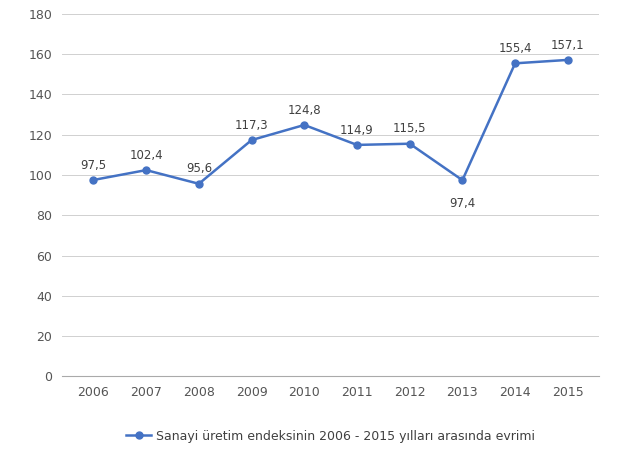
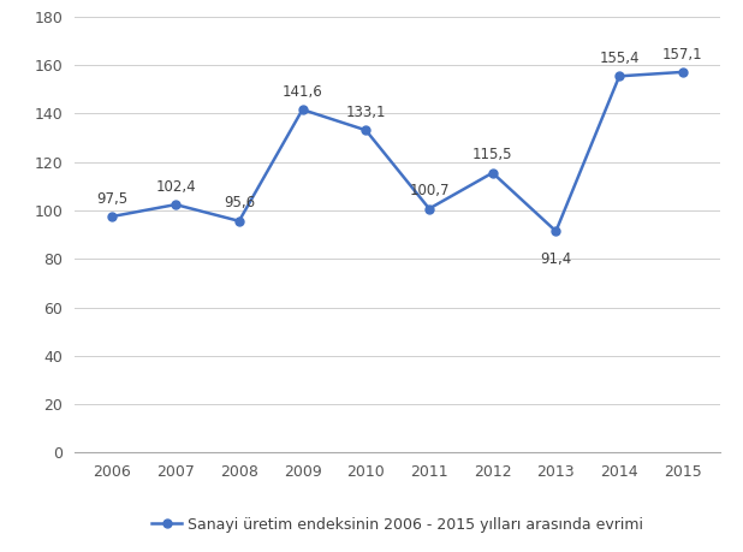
2009: 117,3 -> 141,6
2010: 124,8 -> 133,1
2011: 114,9 -> 100,7
2013: 97,4 -> 91,4
